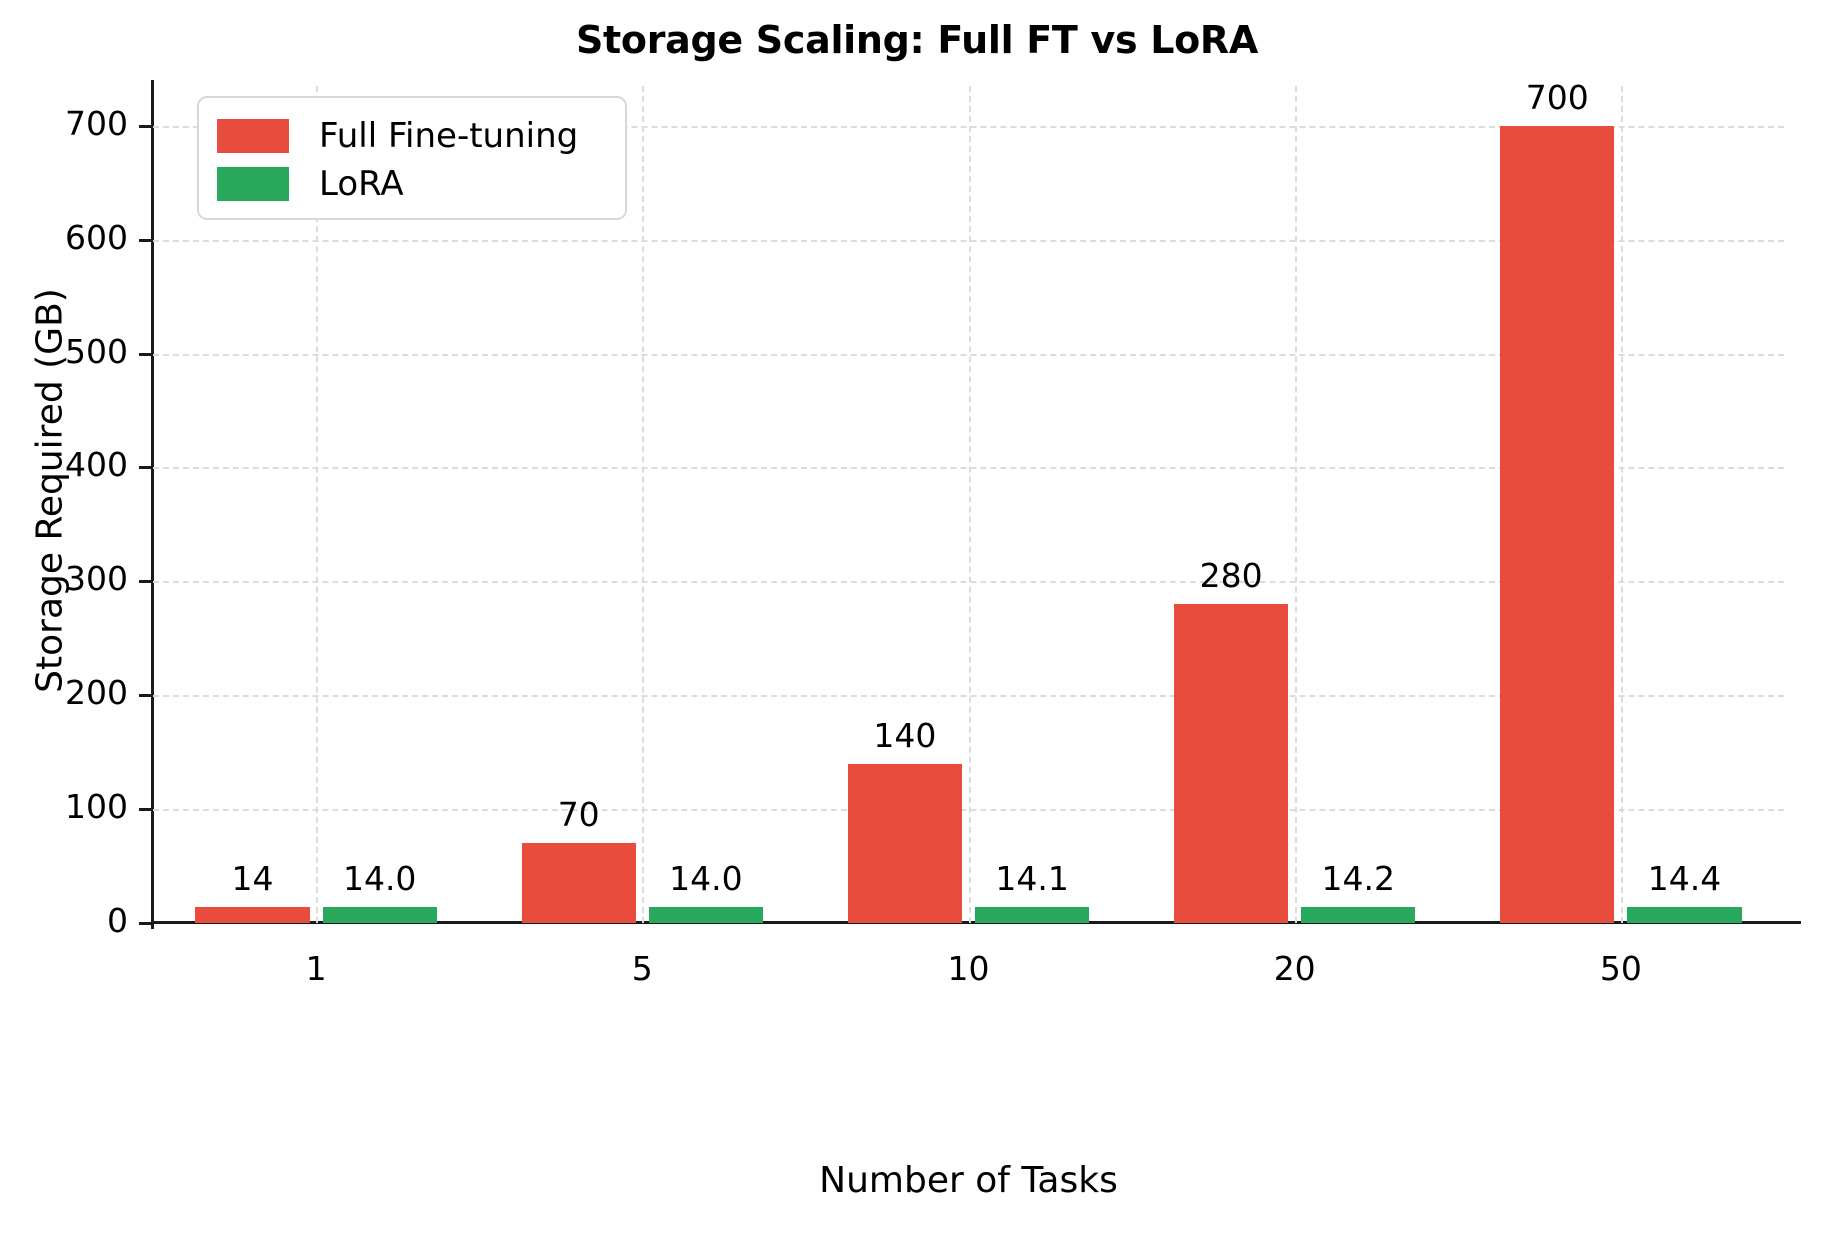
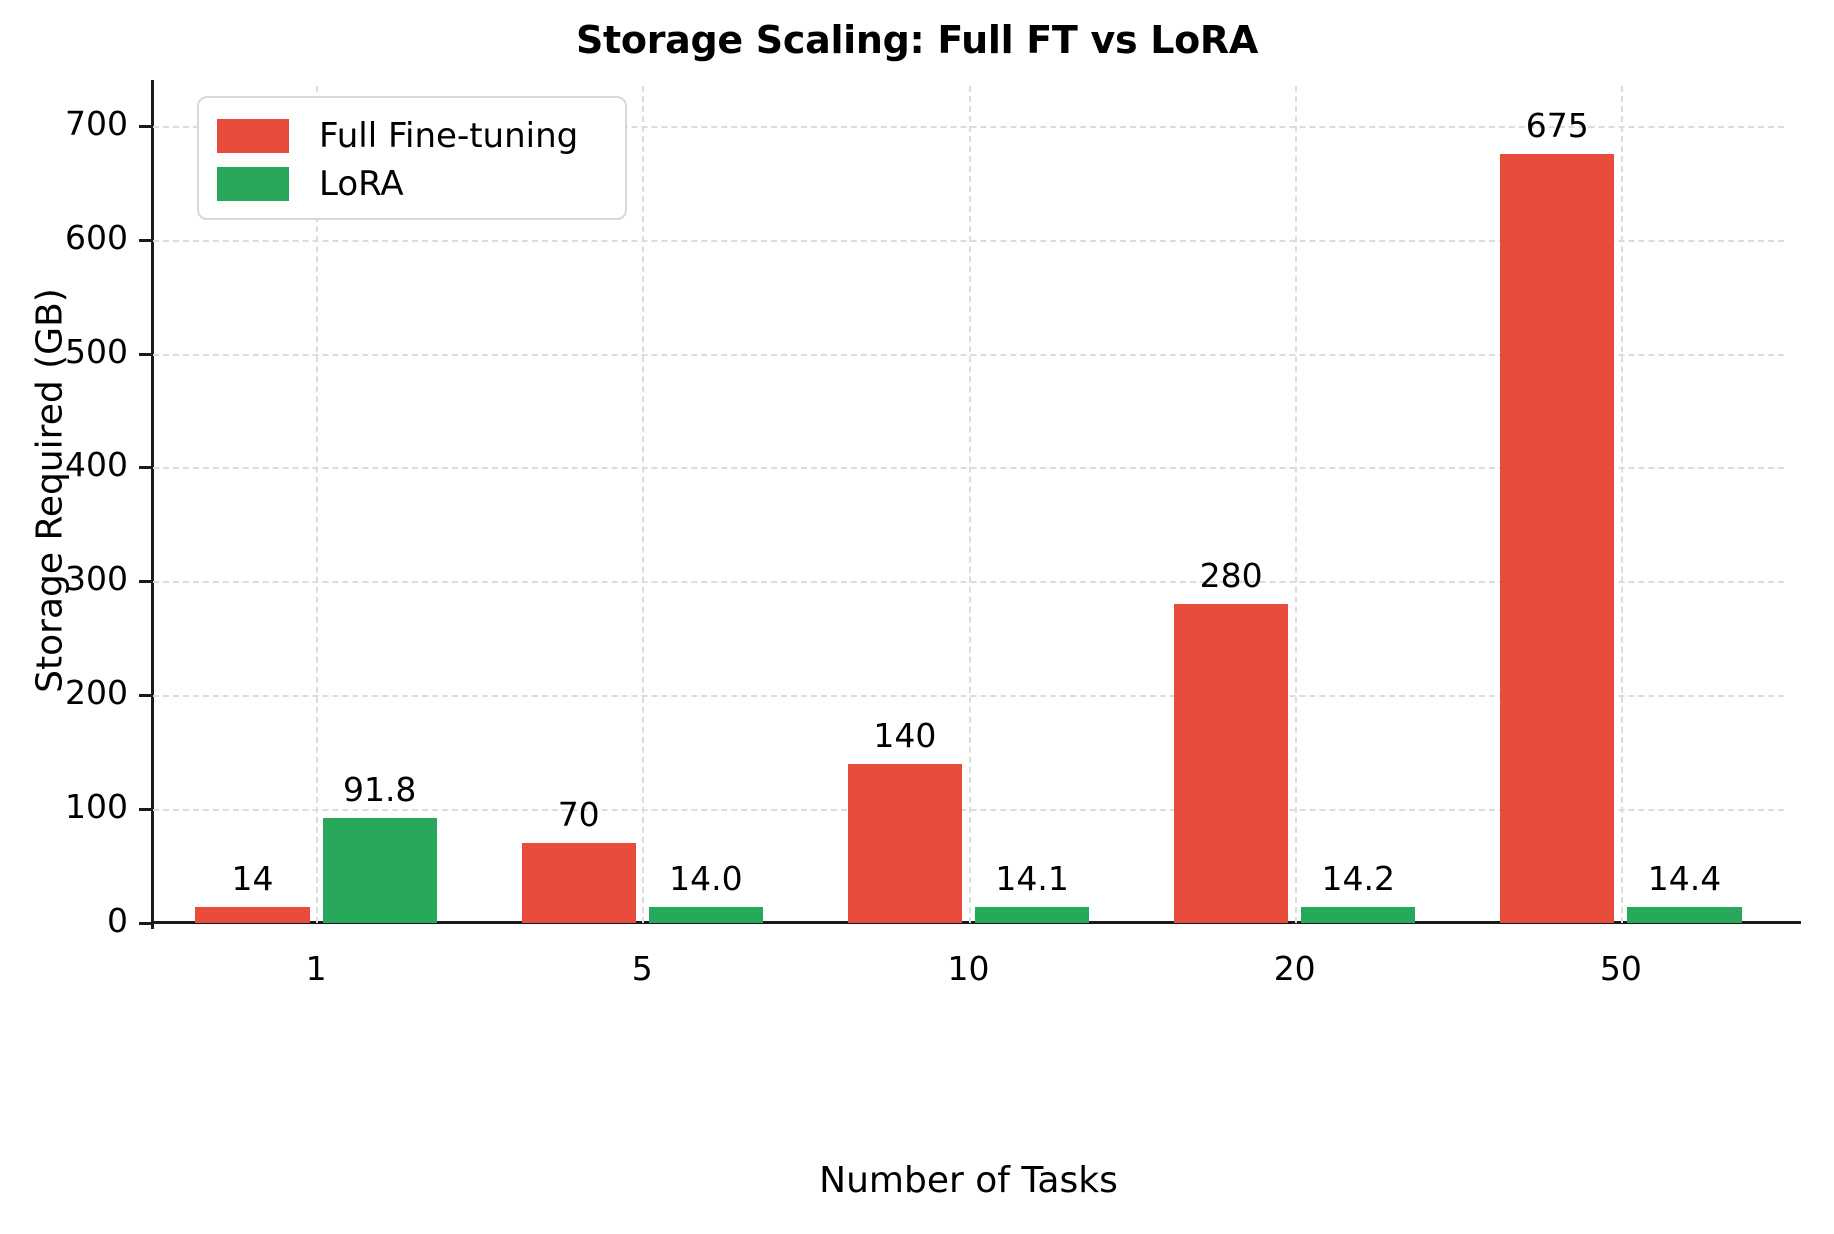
LoRA/1: 14.0 -> 91.8
Full Fine-tuning/50: 700 -> 675
